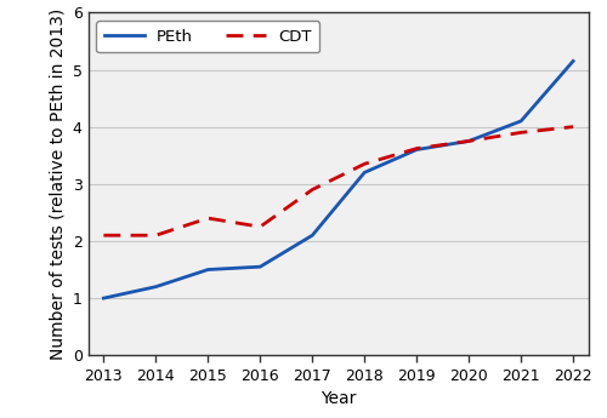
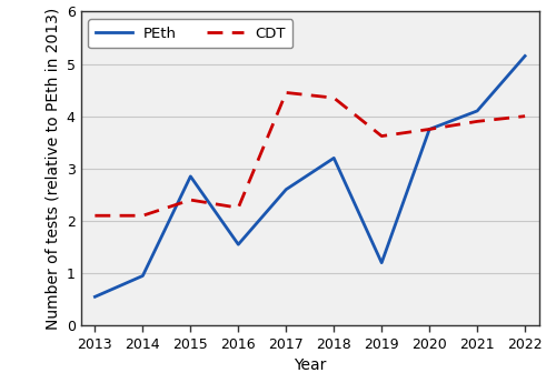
PEth/2013: 1.00 -> 0.55
PEth/2014: 1.20 -> 0.95
PEth/2015: 1.50 -> 2.85
PEth/2017: 2.10 -> 2.60
CDT/2017: 2.90 -> 4.45
CDT/2018: 3.35 -> 4.35
PEth/2019: 3.60 -> 1.20
